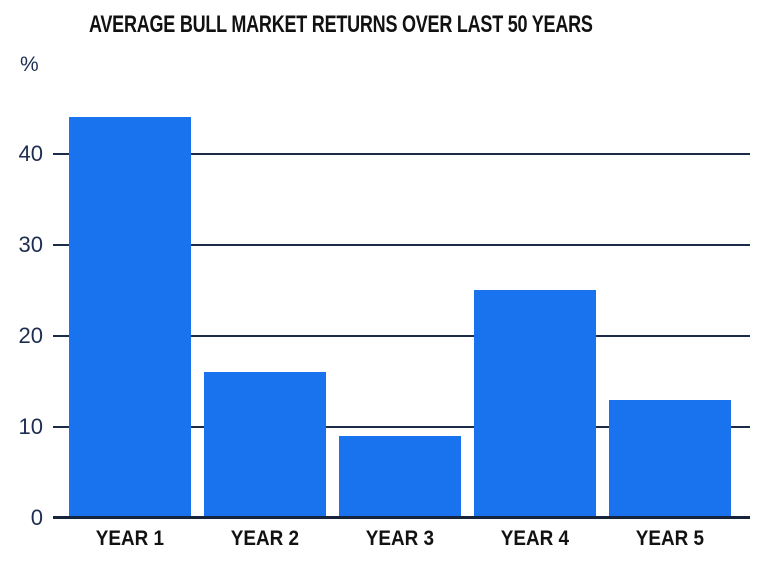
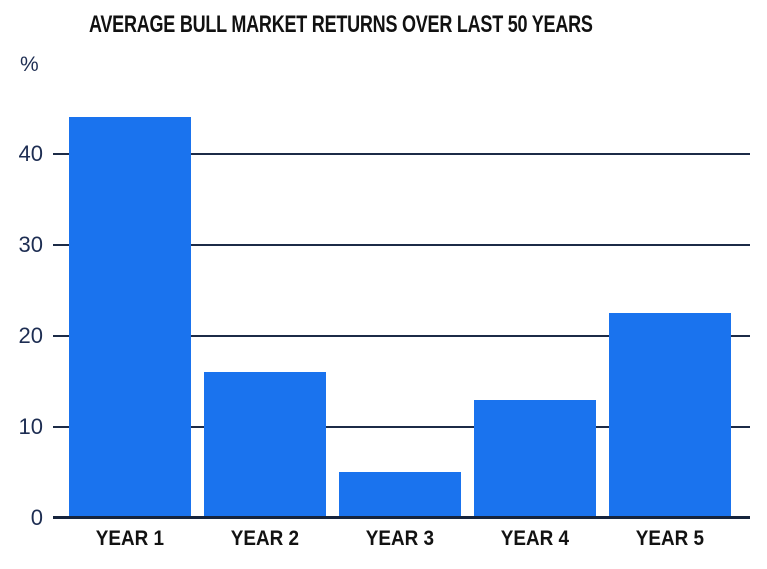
YEAR 3: 9 -> 5
YEAR 4: 25 -> 13
YEAR 5: 13 -> 22
